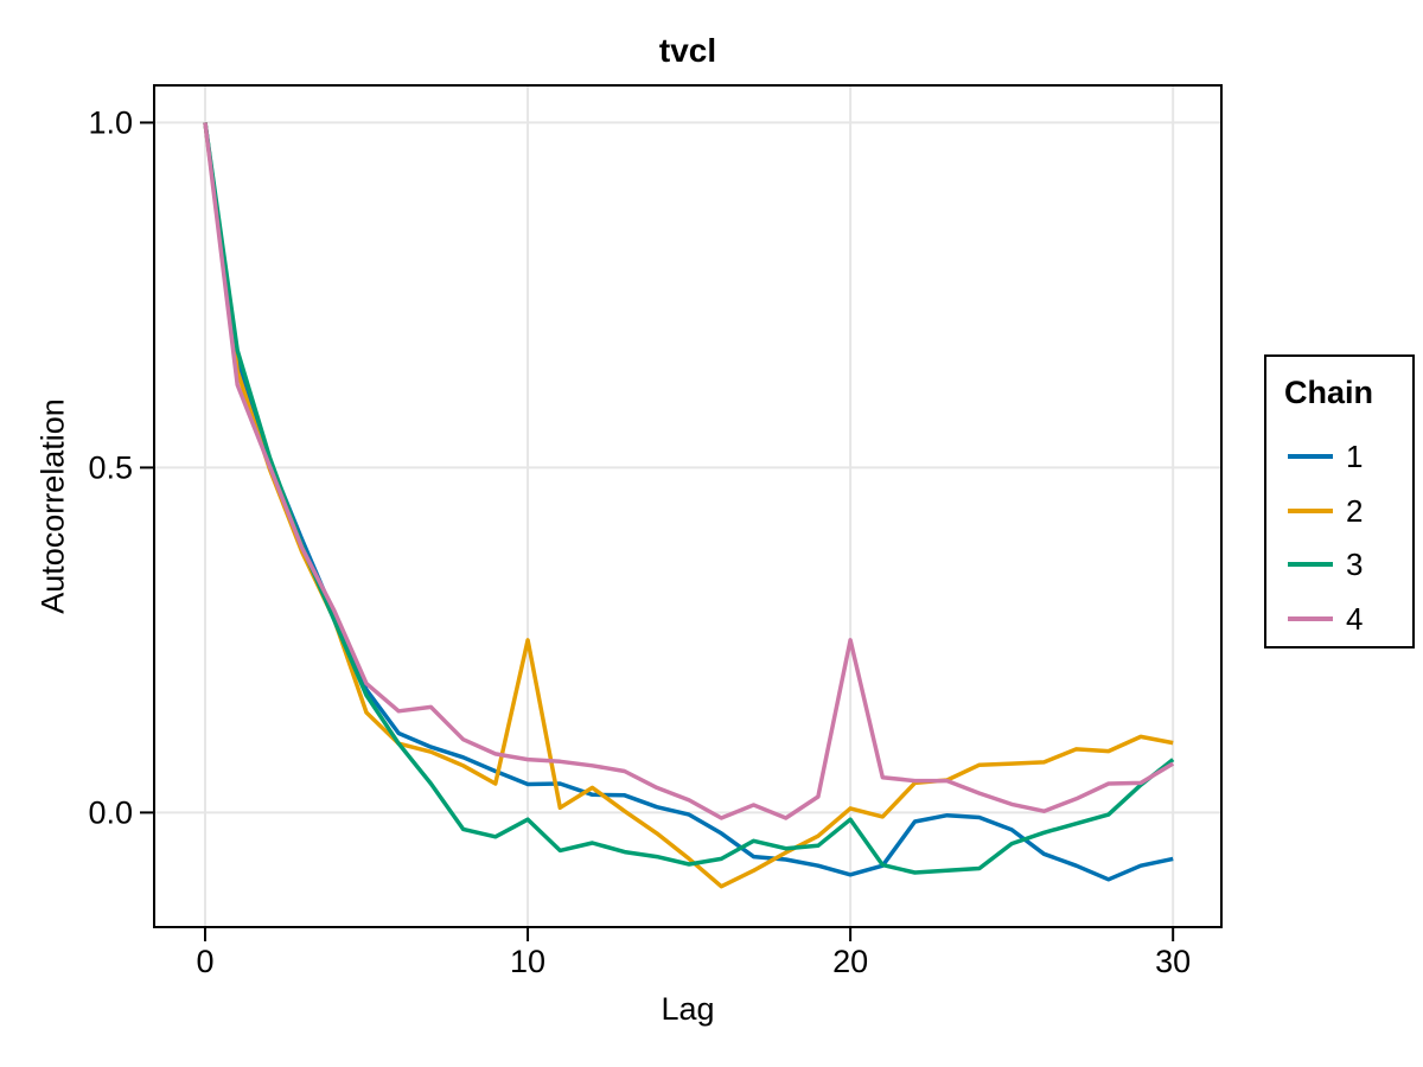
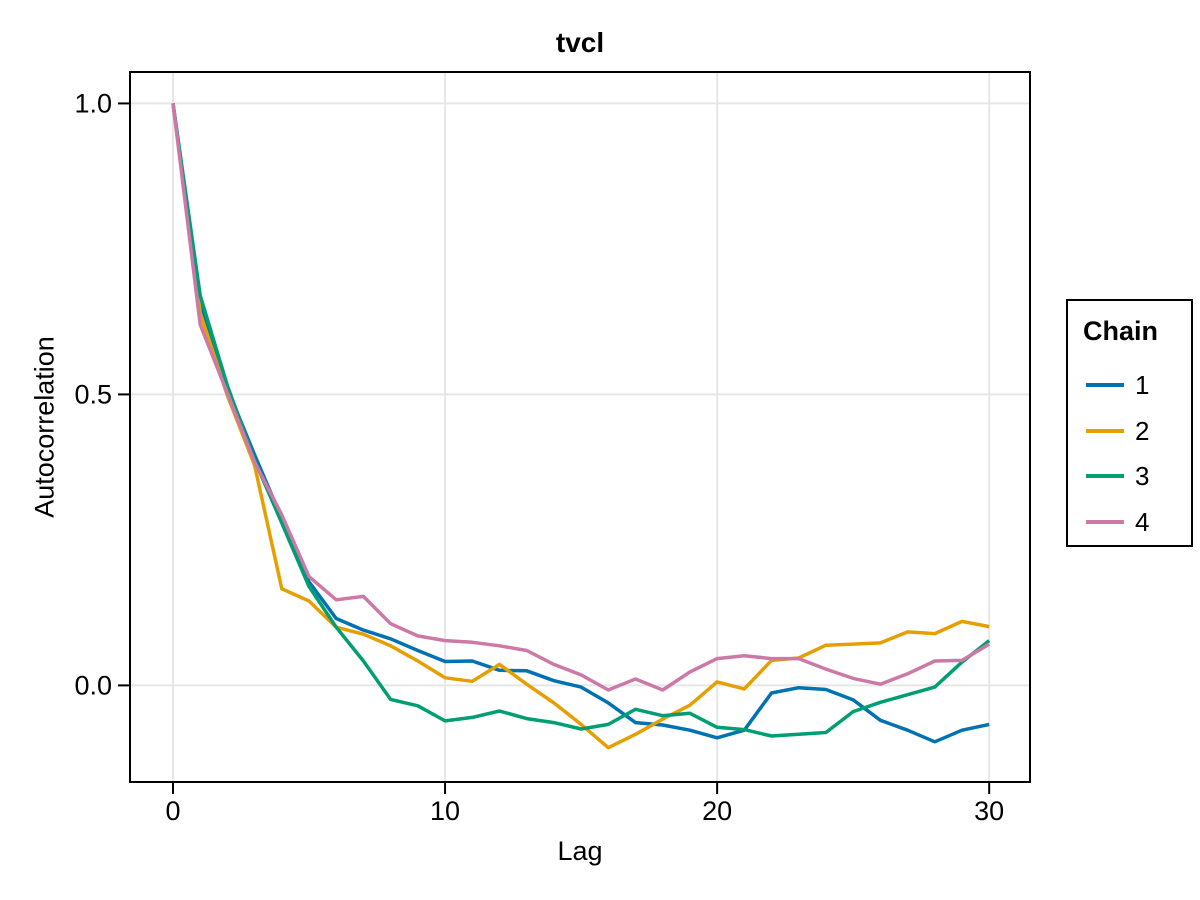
2/4: 0.28 -> 0.17
2/10: 0.25 -> 0.01
3/10: -0.01 -> -0.06
3/20: -0.01 -> -0.07
4/20: 0.25 -> 0.05
